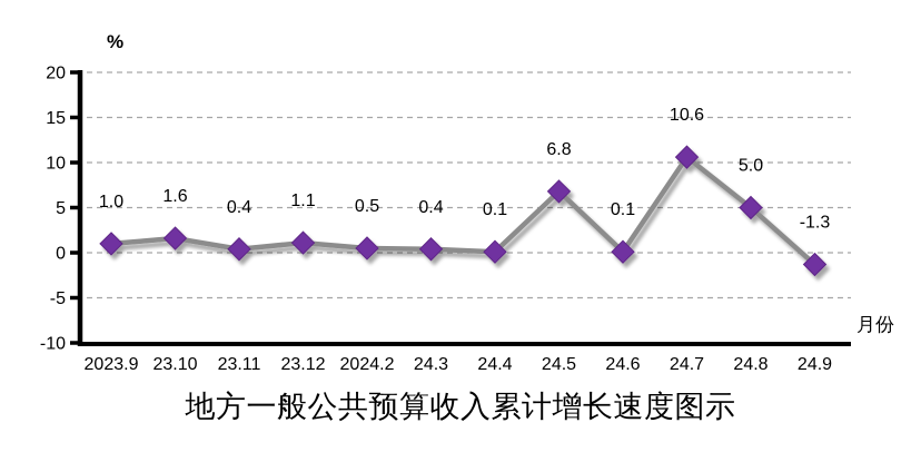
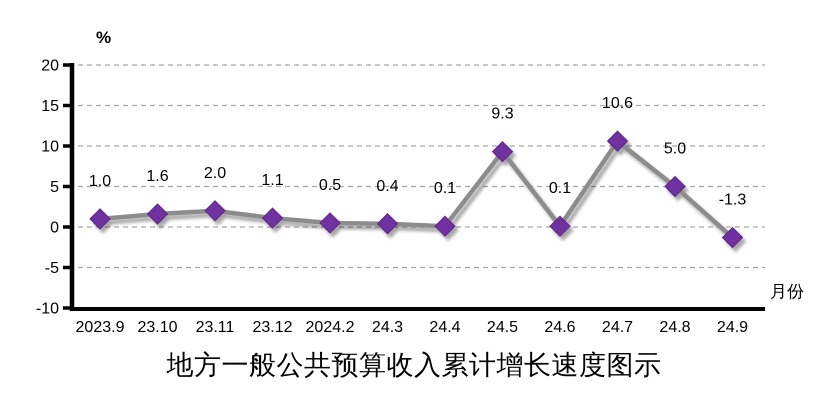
23.11: 0.4 -> 2.0
24.5: 6.8 -> 9.3
